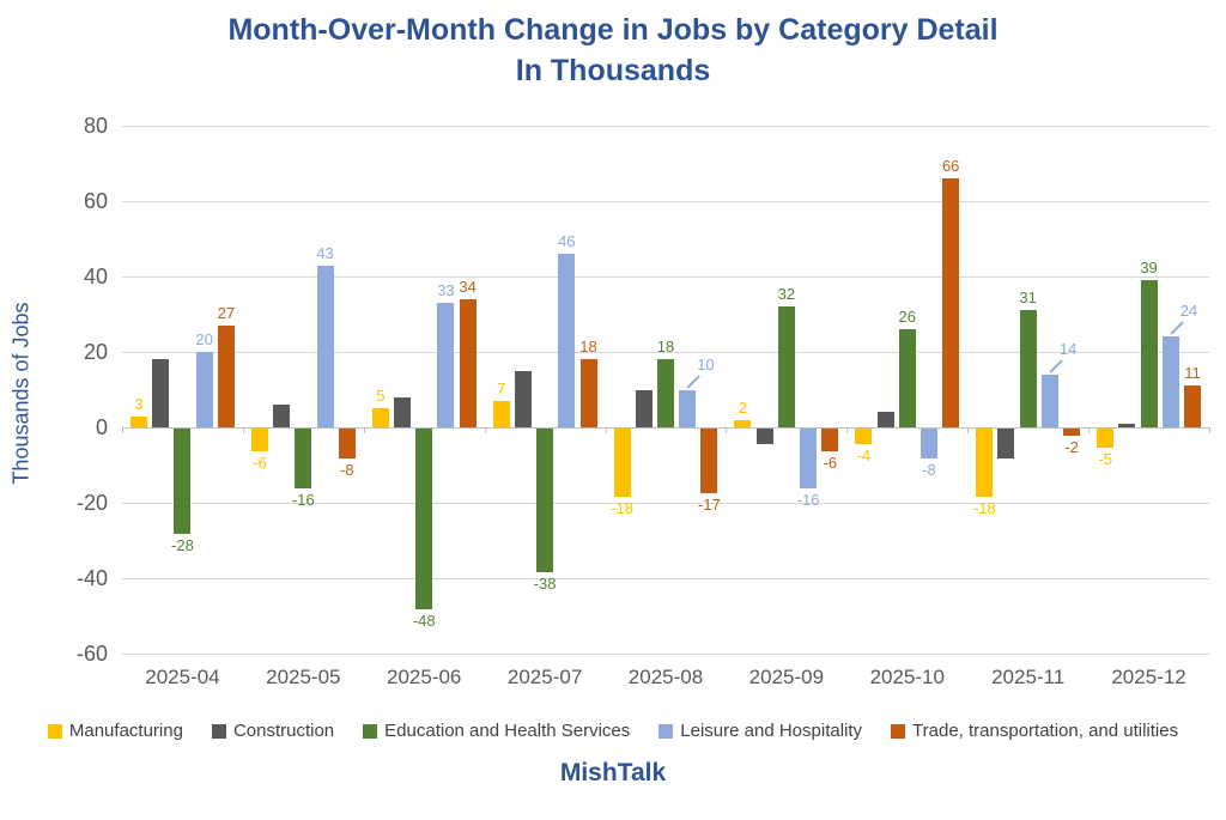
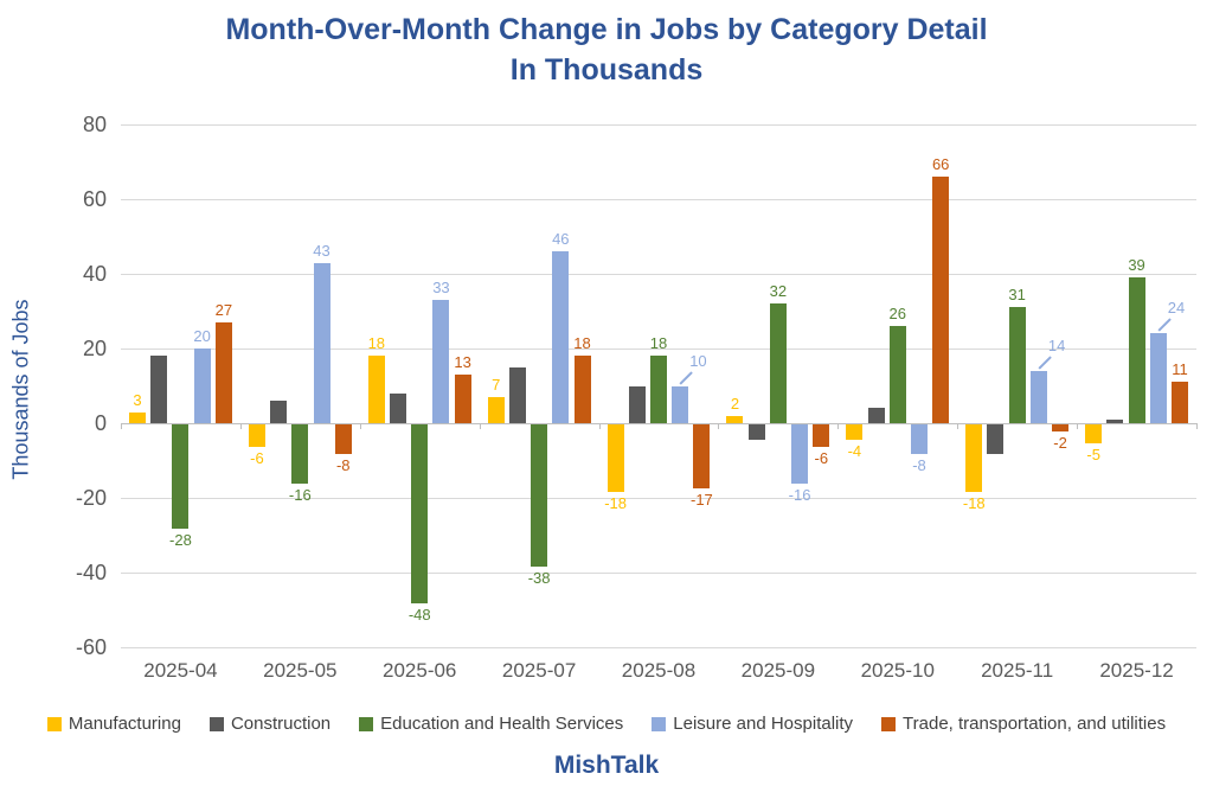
Manufacturing/2025-06: 5 -> 18
Trade, transportation, and utilities/2025-06: 34 -> 13
